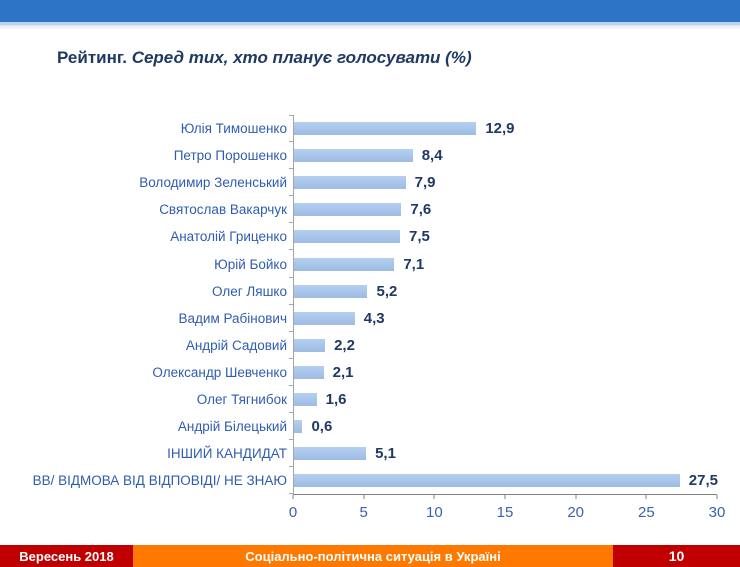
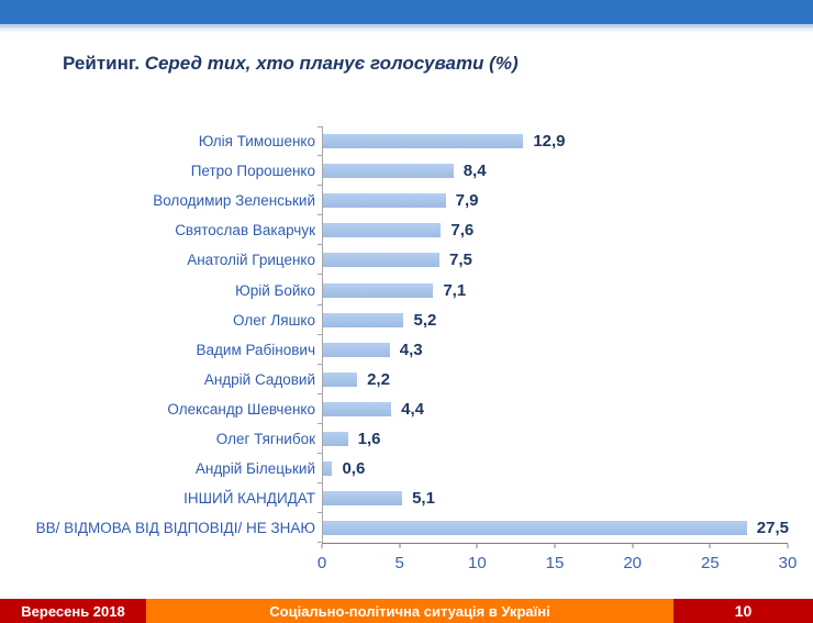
Олександр Шевченко: 2,1 -> 4,4
